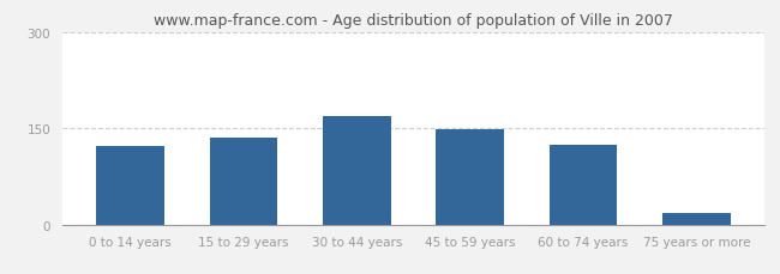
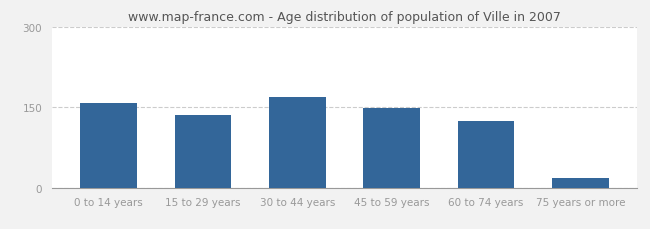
0 to 14 years: 122 -> 158
